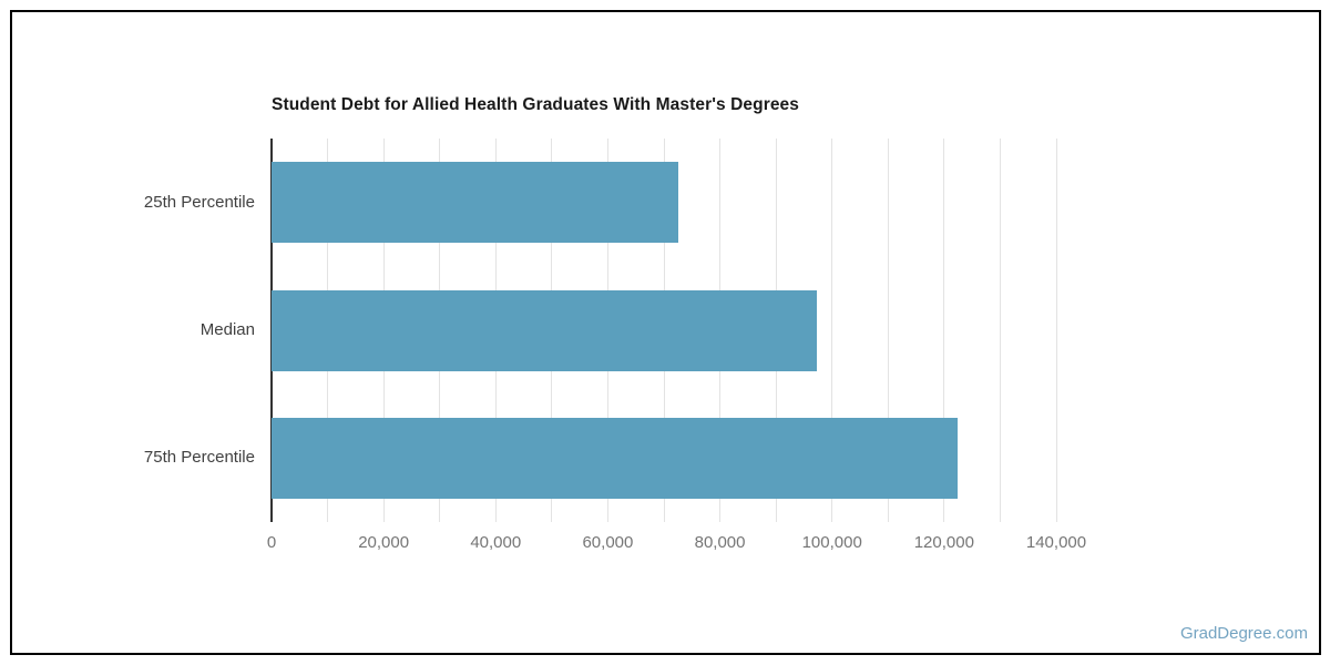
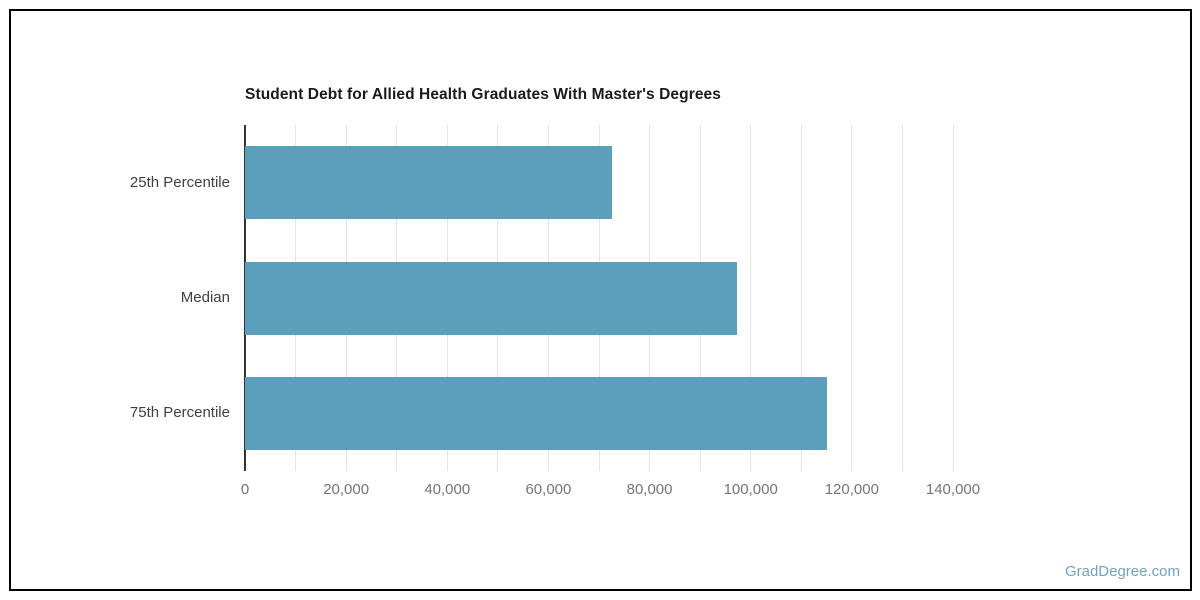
75th Percentile: 122000 -> 115000
